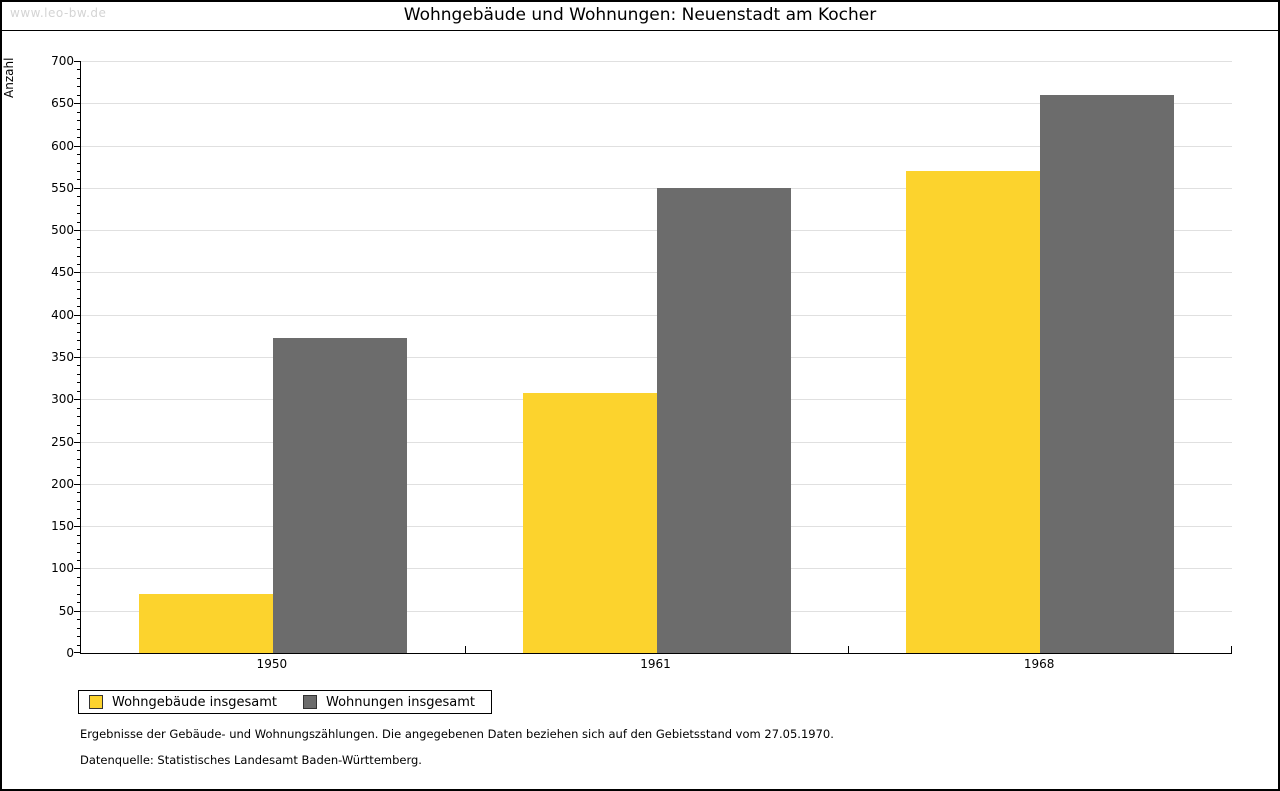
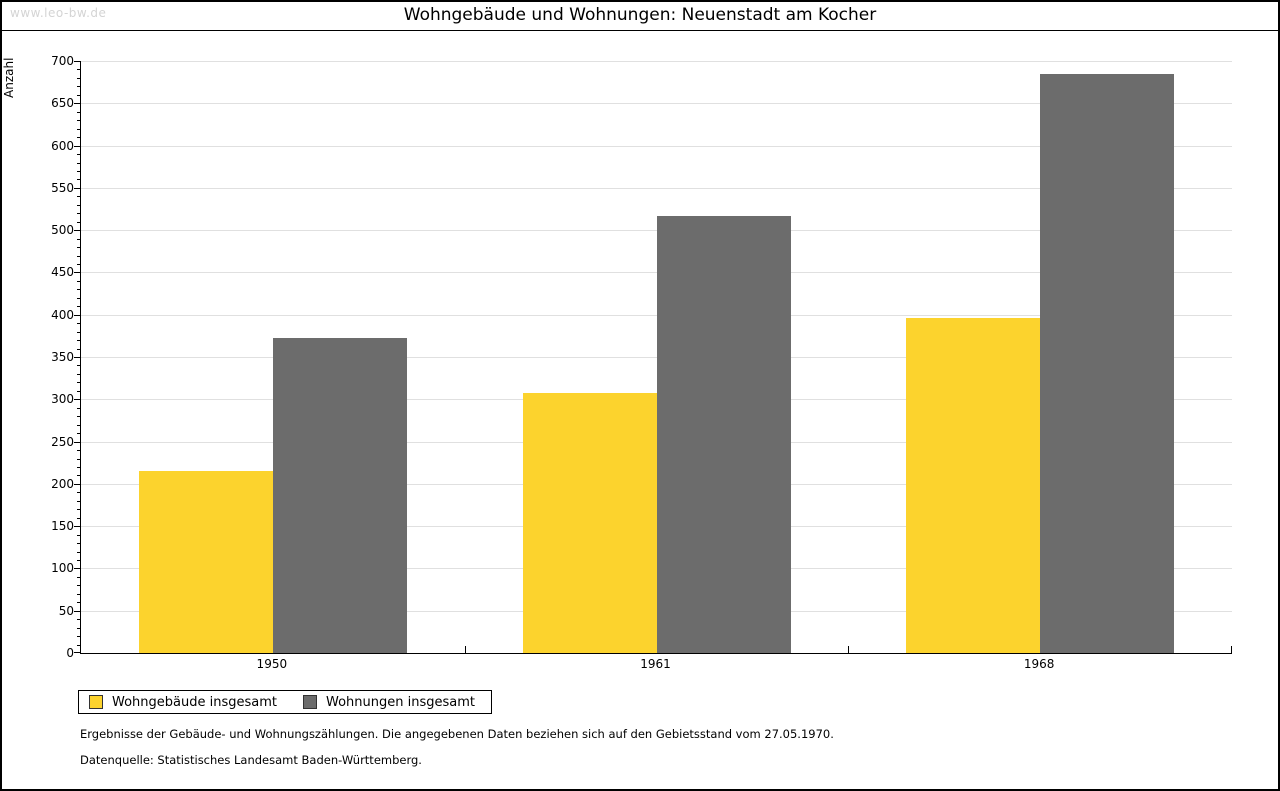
Wohngebäude insgesamt/1950: 70 -> 220
Wohnungen insgesamt/1961: 550 -> 520
Wohngebäude insgesamt/1968: 570 -> 400
Wohnungen insgesamt/1968: 660 -> 680
